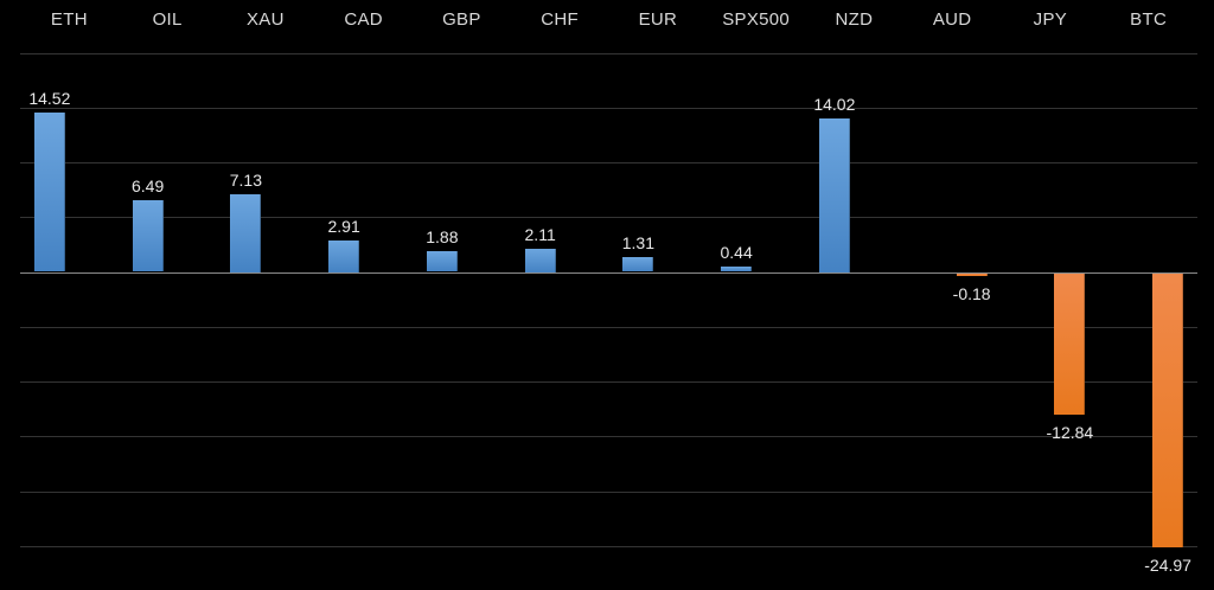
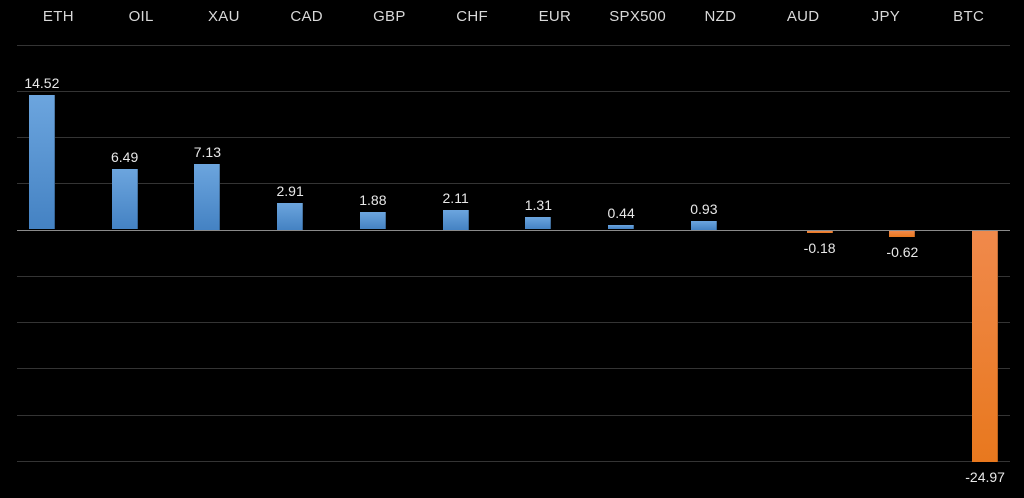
NZD: 14.02 -> 0.93
JPY: -12.84 -> -0.62
